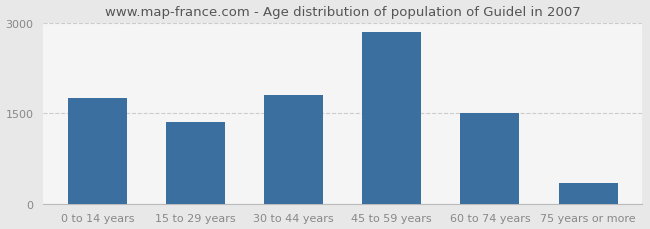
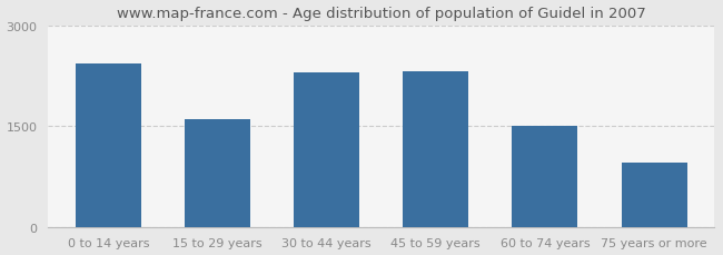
0 to 14 years: 1750 -> 2440
15 to 29 years: 1350 -> 1600
30 to 44 years: 1800 -> 2300
45 to 59 years: 2850 -> 2320
75 years or more: 350 -> 960
